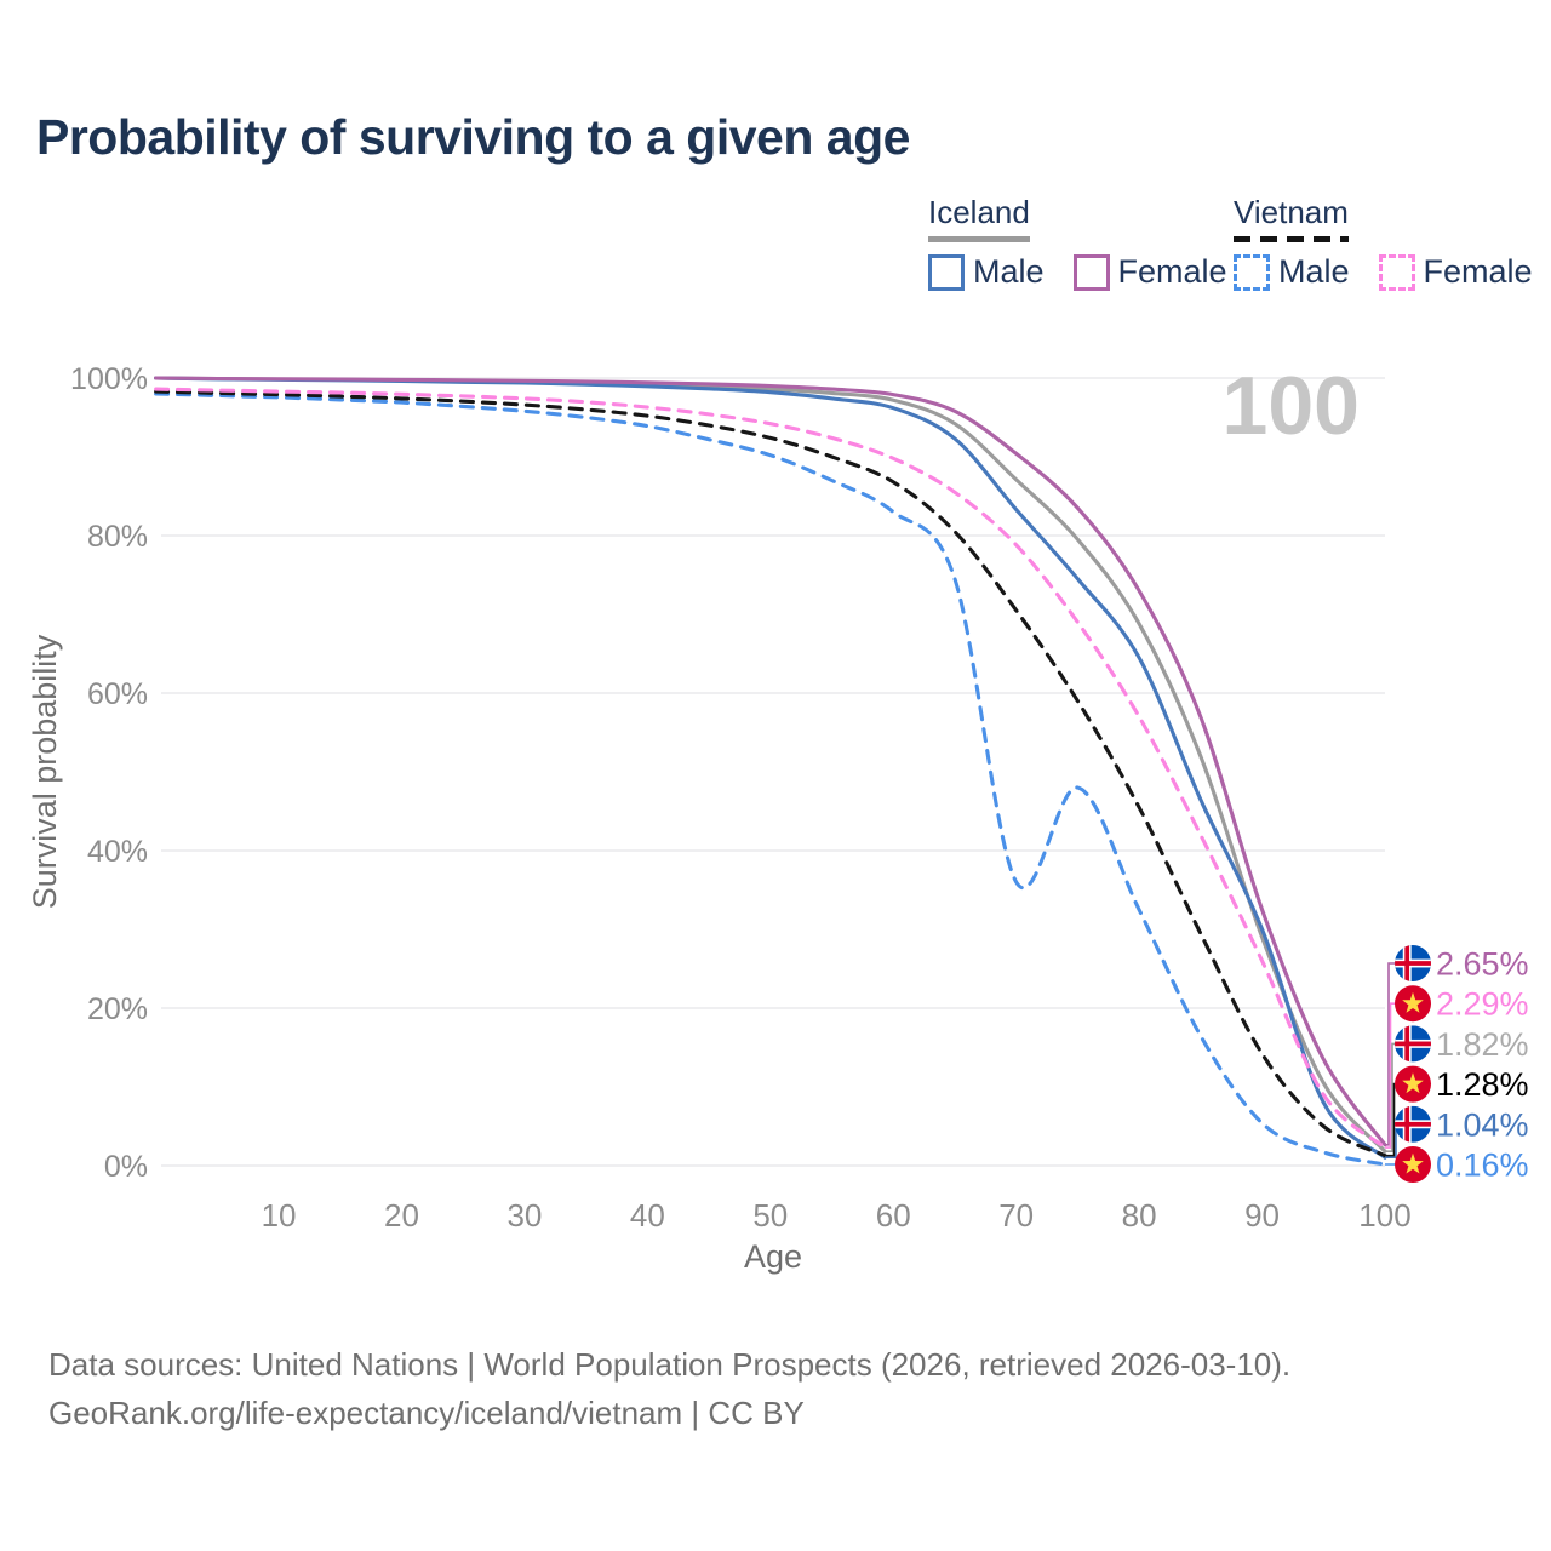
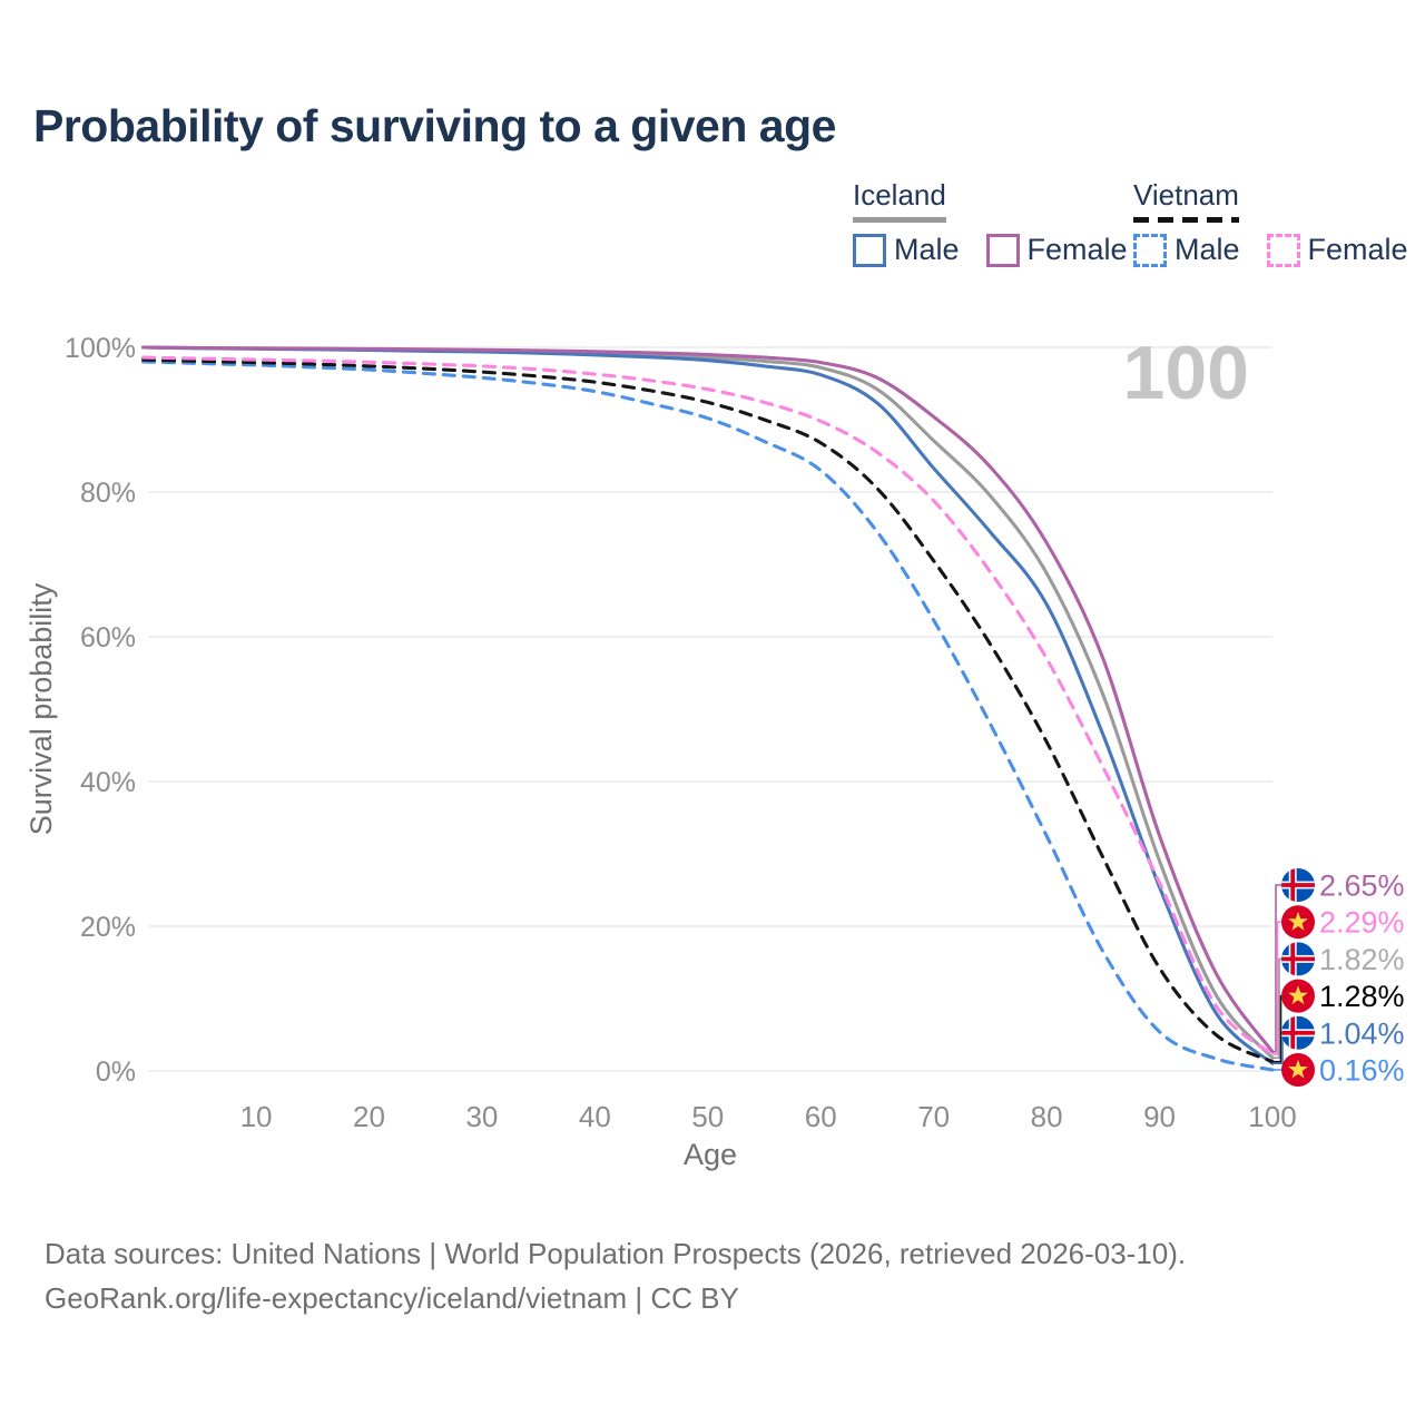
Vietnam Male/70: 36% -> 62%
Iceland Male/90: 30% -> 25%
